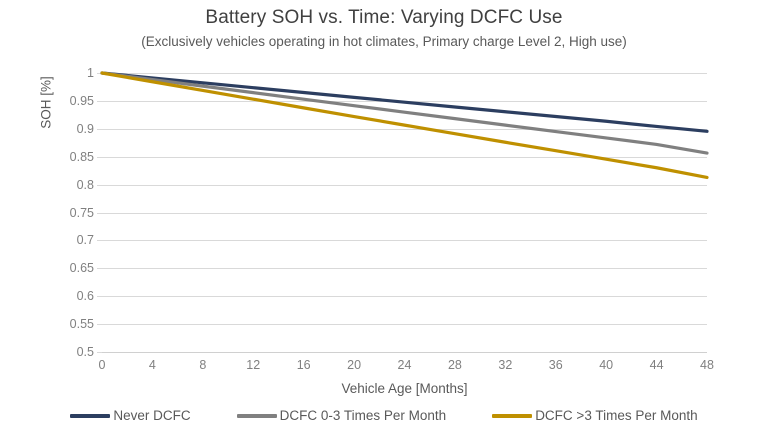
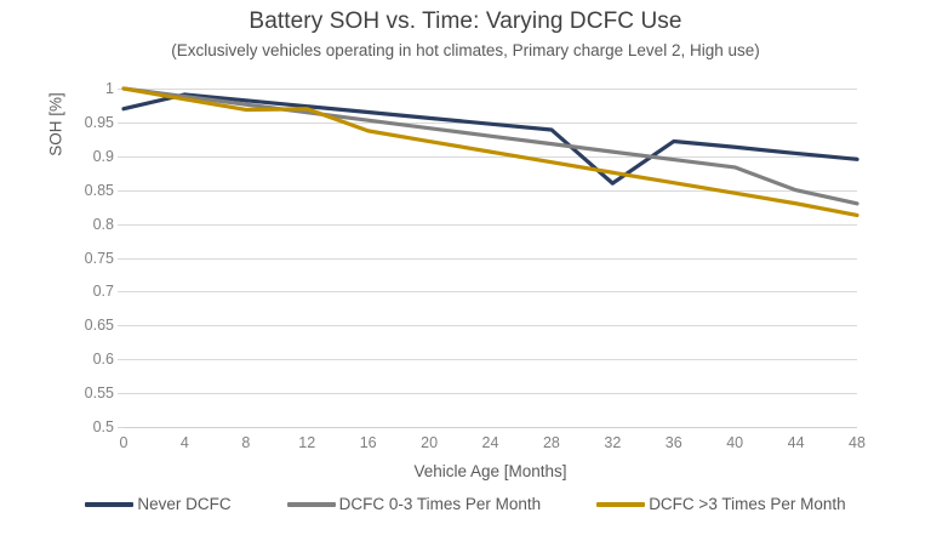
Never DCFC/0: 1.00 -> 0.97
DCFC >3 Times Per Month/12: 0.95 -> 0.97
Never DCFC/32: 0.93 -> 0.86
DCFC 0-3 Times Per Month/44: 0.87 -> 0.85
DCFC 0-3 Times Per Month/48: 0.86 -> 0.83
